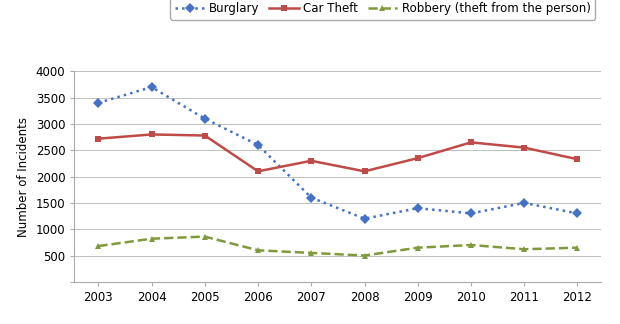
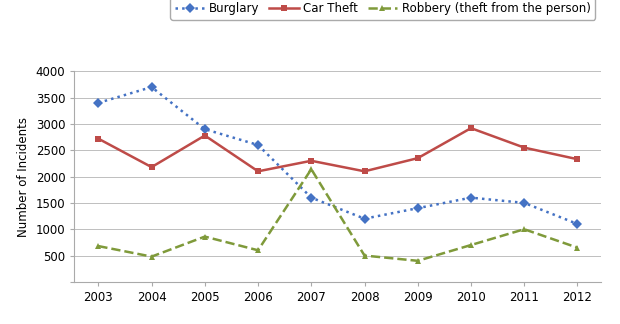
Car Theft/2004: 2800 -> 2180
Robbery (theft from the person)/2004: 820 -> 480
Burglary/2005: 3100 -> 2900
Robbery (theft from the person)/2007: 550 -> 2140
Robbery (theft from the person)/2009: 650 -> 400
Burglary/2010: 1300 -> 1600
Car Theft/2010: 2650 -> 2920
Robbery (theft from the person)/2011: 620 -> 1000
Burglary/2012: 1300 -> 1100
